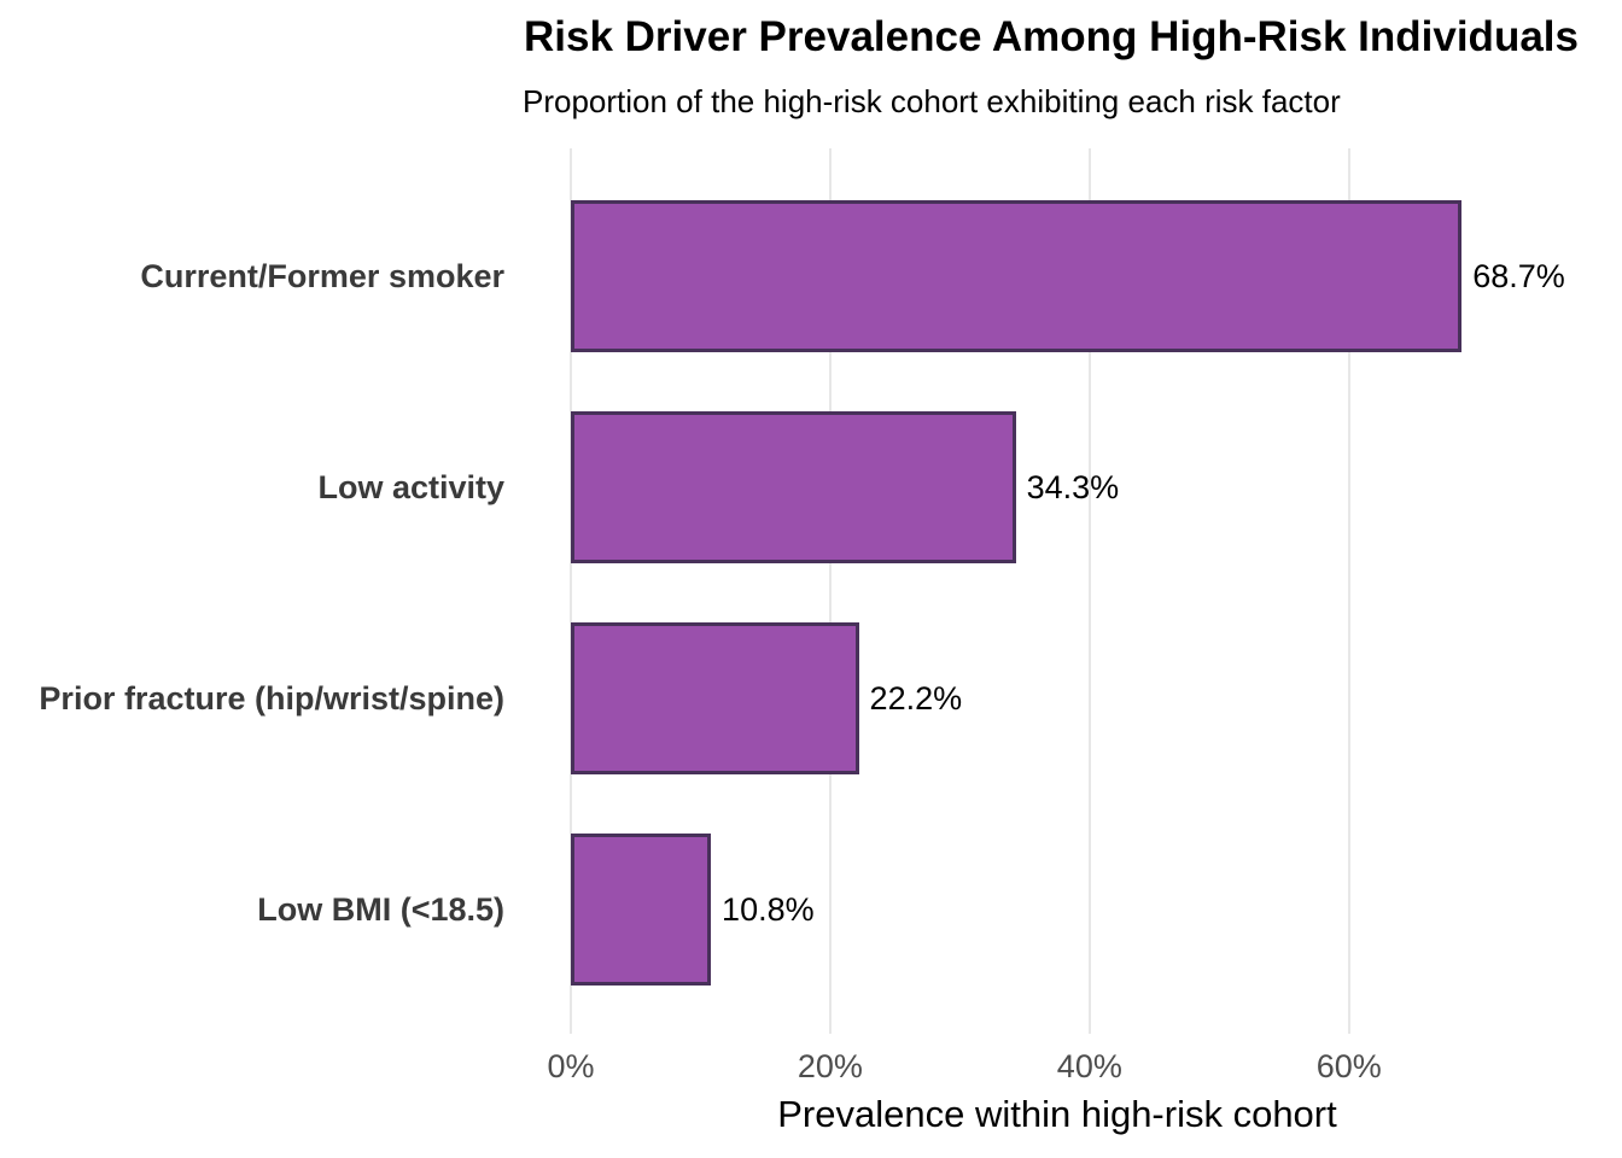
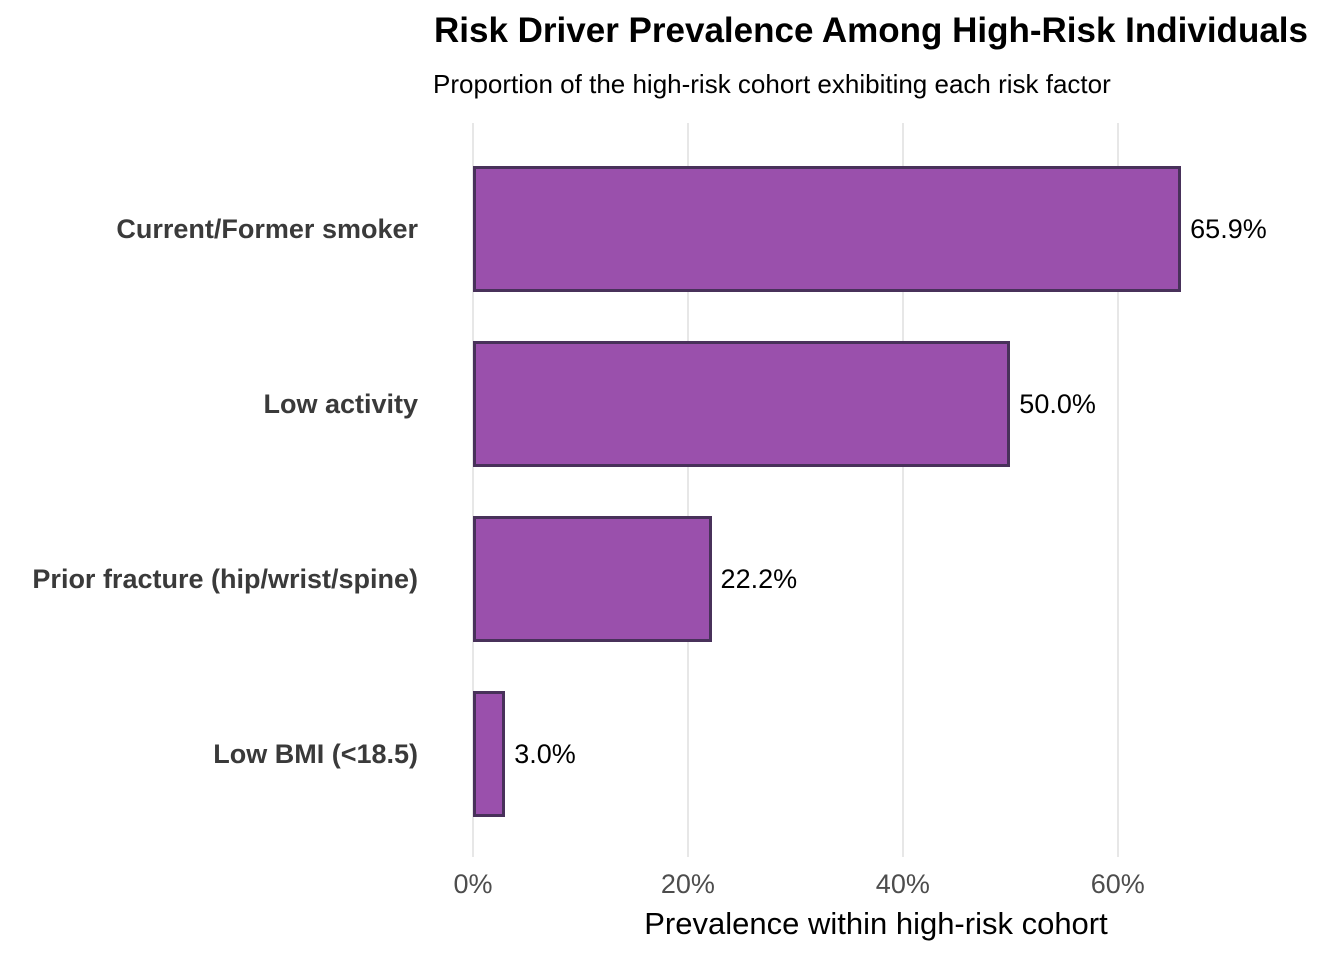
Current/Former smoker: 68.7% -> 65.9%
Low activity: 34.3% -> 50.0%
Low BMI (<18.5): 10.8% -> 3.0%
